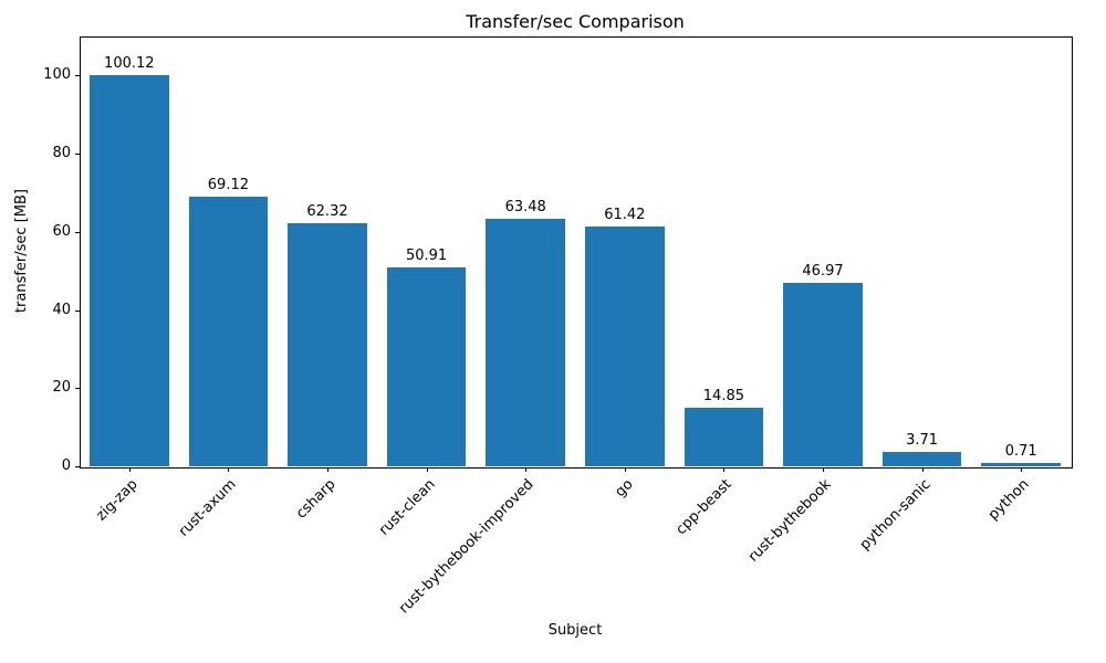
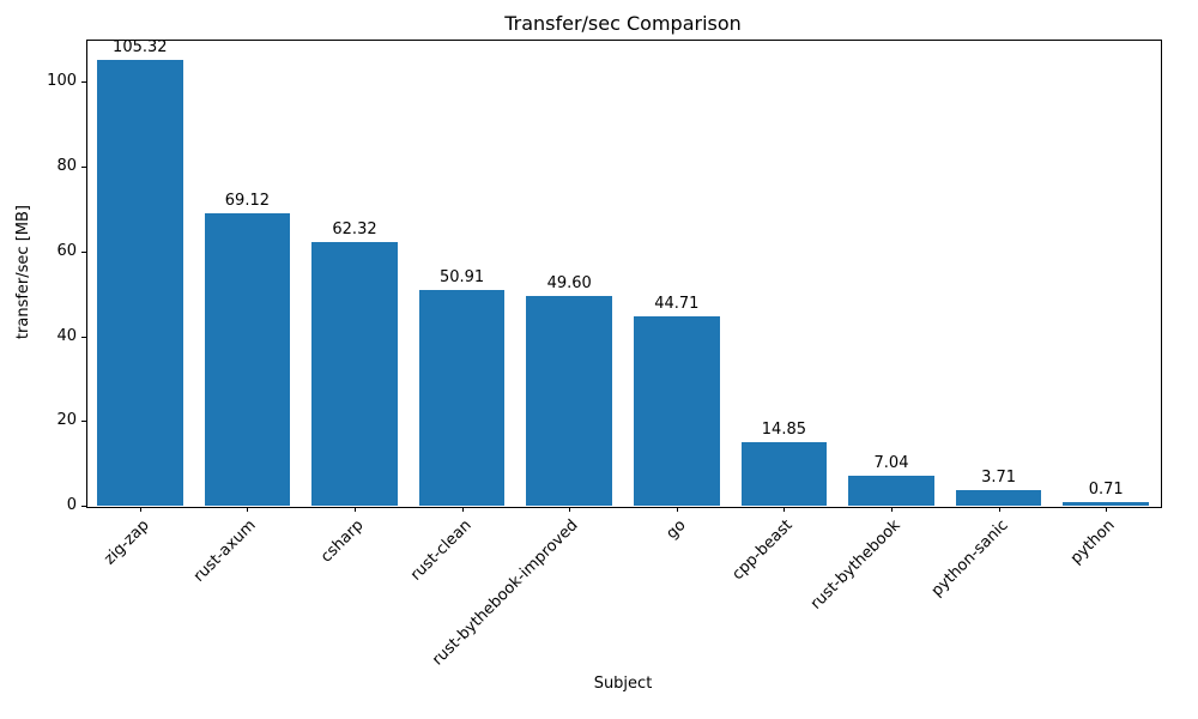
zig-zap: 100.12 -> 105.32
rust-bythebook-improved: 63.48 -> 49.60
go: 61.42 -> 44.71
rust-bythebook: 46.97 -> 7.04
